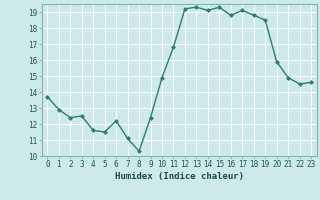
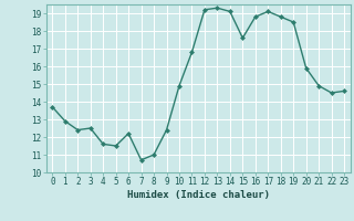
7: 11.1 -> 10.7
8: 10.3 -> 11.0
15: 19.3 -> 17.6
